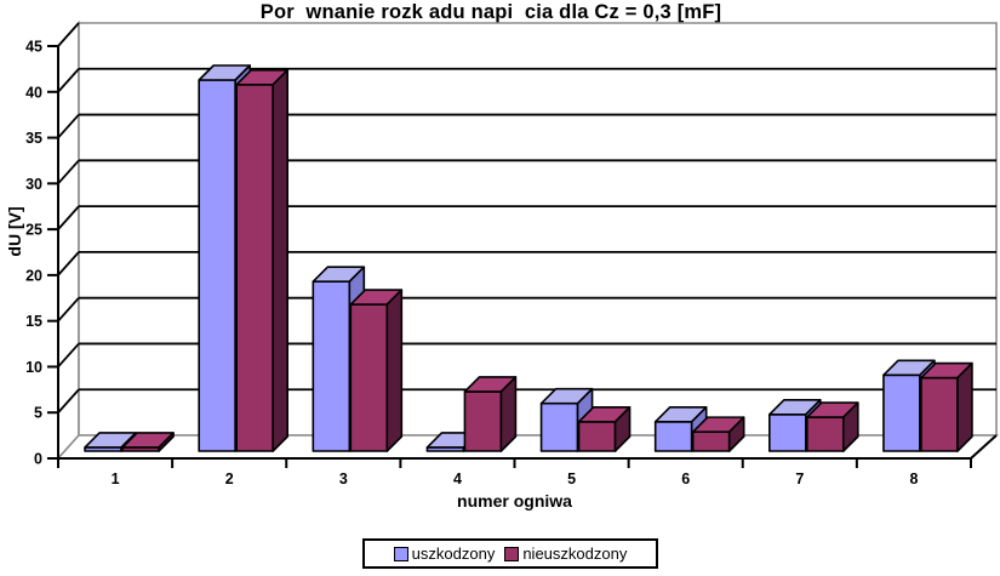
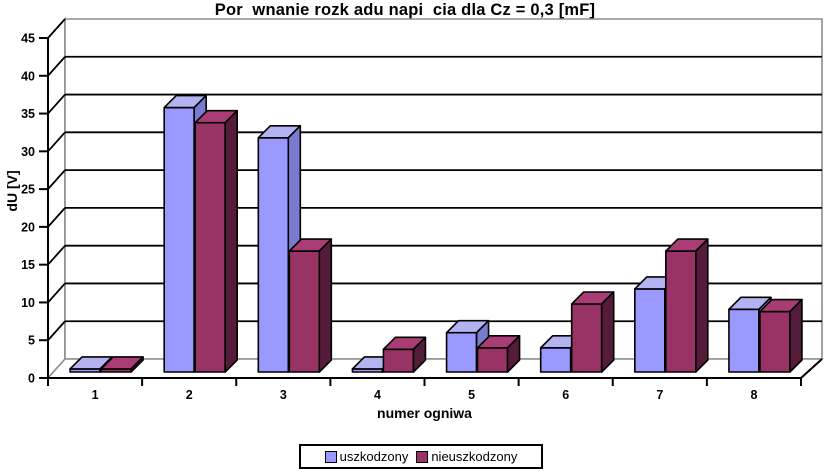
uszkodzony/2: 40 -> 35
nieuszkodzony/2: 40 -> 33
uszkodzony/3: 18 -> 31
nieuszkodzony/4: 6 -> 3
nieuszkodzony/6: 2 -> 9
uszkodzony/7: 4 -> 11
nieuszkodzony/7: 4 -> 16
